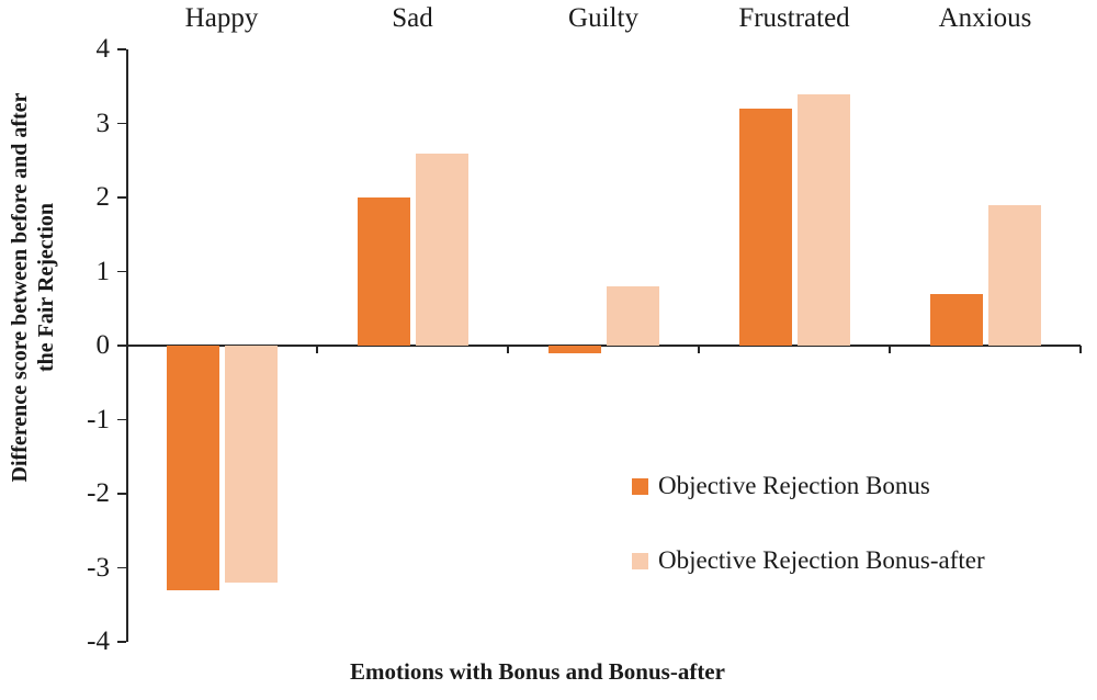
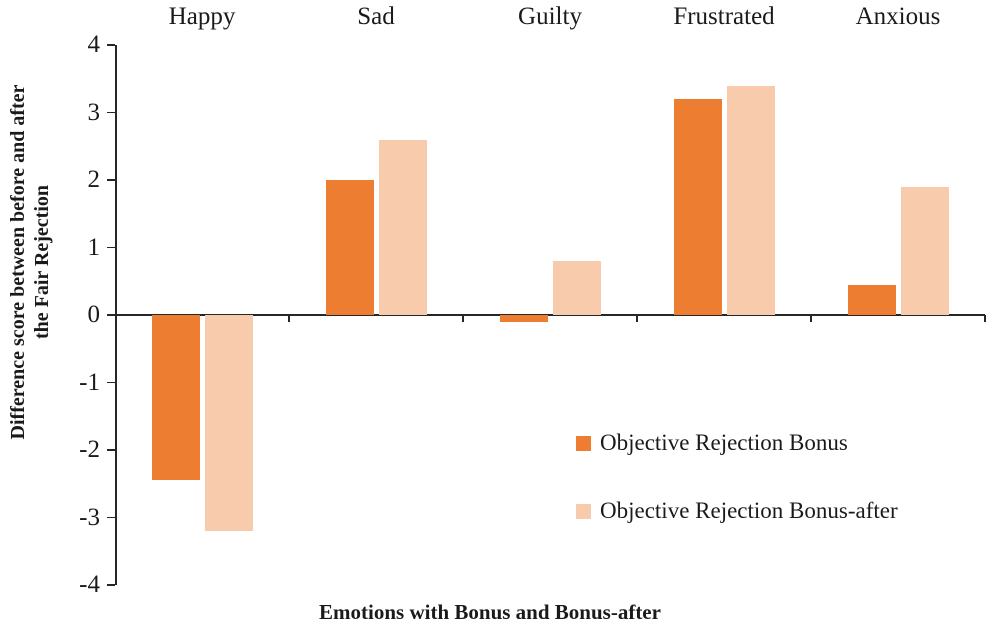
Objective Rejection Bonus/Happy: -3.3 -> -2.5
Objective Rejection Bonus/Anxious: 0.7 -> 0.5
